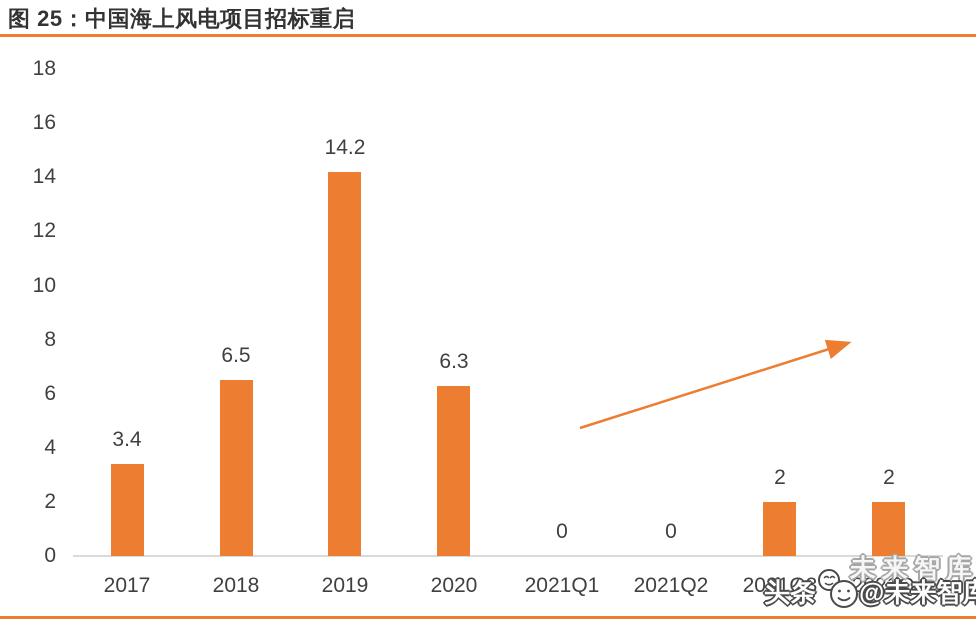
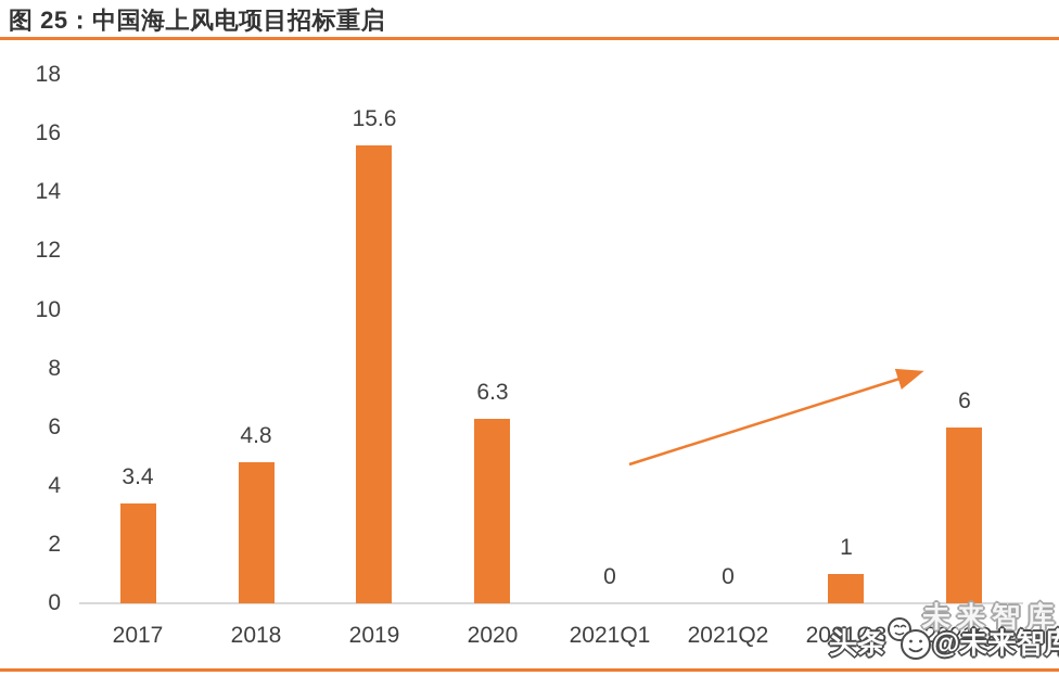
2018: 6.5 -> 4.8
2019: 14.2 -> 15.6
2021Q3: 2 -> 1
2021Q4: 2 -> 6
